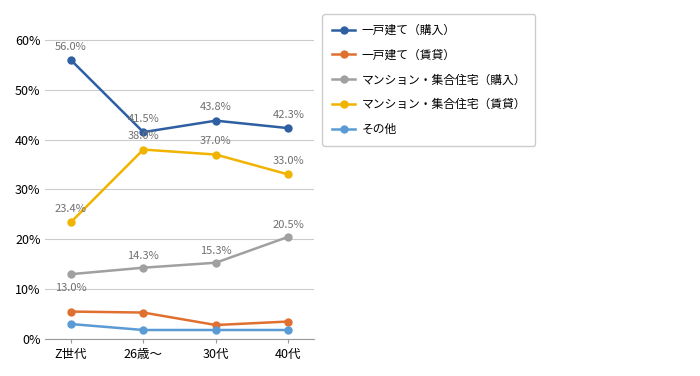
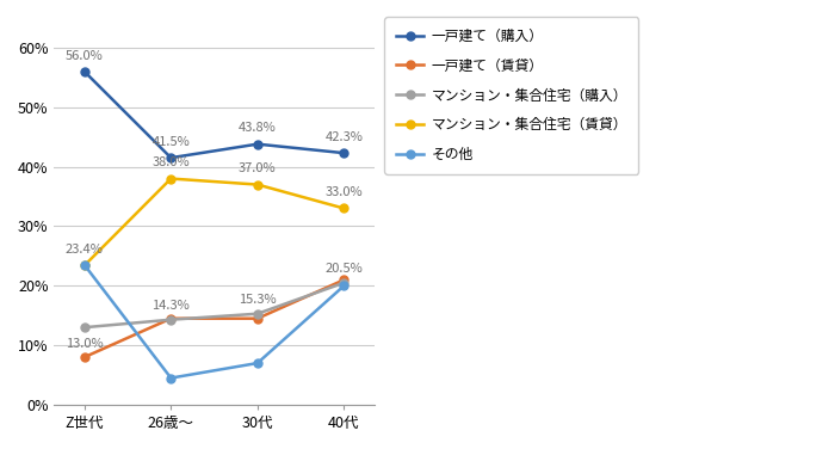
一戸建て（賃貸）/Z世代: 5.5% -> 8.0%
その他/Z世代: 3.0% -> 23.5%
一戸建て（賃貸）/26歳～: 5.3% -> 14.5%
その他/26歳～: 1.8% -> 4.5%
一戸建て（賃貸）/30代: 2.8% -> 14.5%
その他/30代: 1.8% -> 7.0%
一戸建て（賃貸）/40代: 3.5% -> 21.0%
その他/40代: 1.8% -> 20.0%
